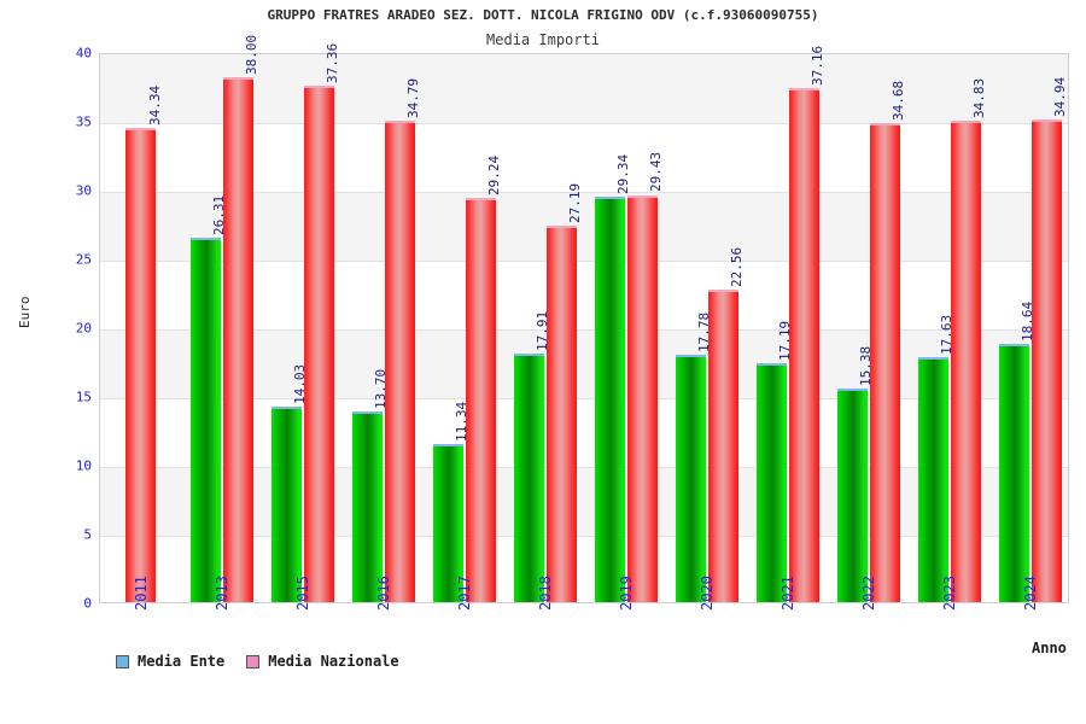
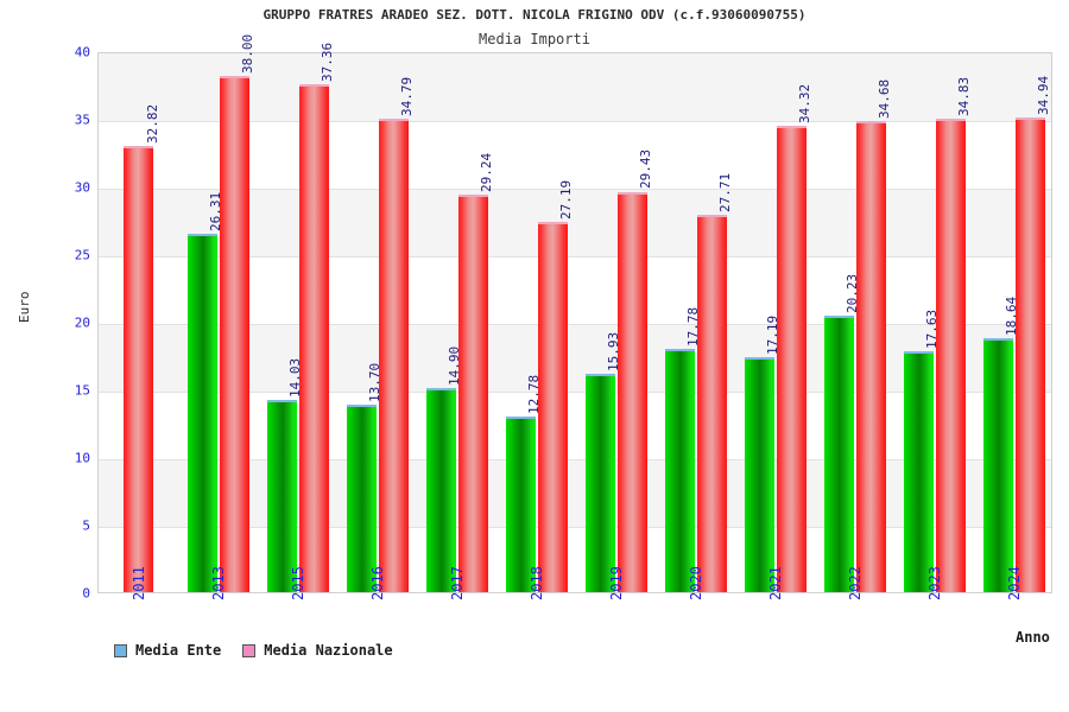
Media Nazionale/2011: 34.34 -> 32.82
Media Ente/2017: 11.34 -> 14.90
Media Ente/2018: 17.91 -> 12.78
Media Ente/2019: 29.34 -> 15.93
Media Nazionale/2020: 22.56 -> 27.71
Media Nazionale/2021: 37.16 -> 34.32
Media Ente/2022: 15.38 -> 20.23
